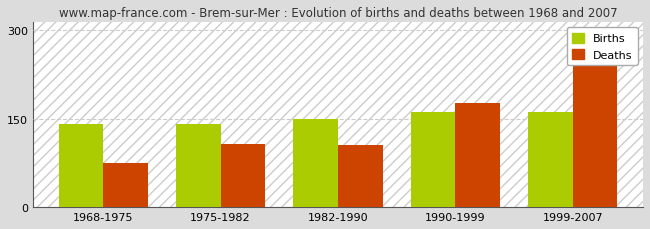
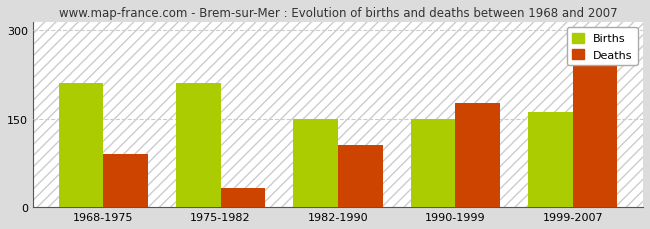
Births/1968-1975: 141 -> 210
Deaths/1968-1975: 75 -> 90
Births/1975-1982: 141 -> 210
Deaths/1975-1982: 108 -> 32
Births/1990-1999: 162 -> 150
